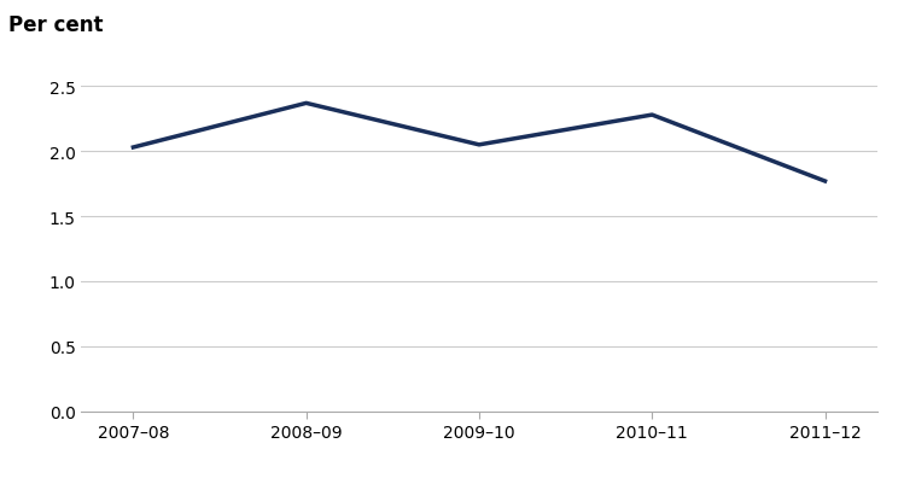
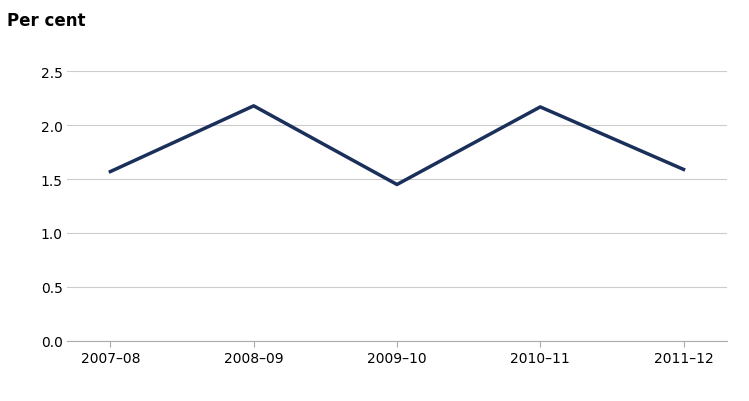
2007–08: 2.03 -> 1.57
2008–09: 2.37 -> 2.18
2009–10: 2.05 -> 1.45
2010–11: 2.28 -> 2.17
2011–12: 1.77 -> 1.59
